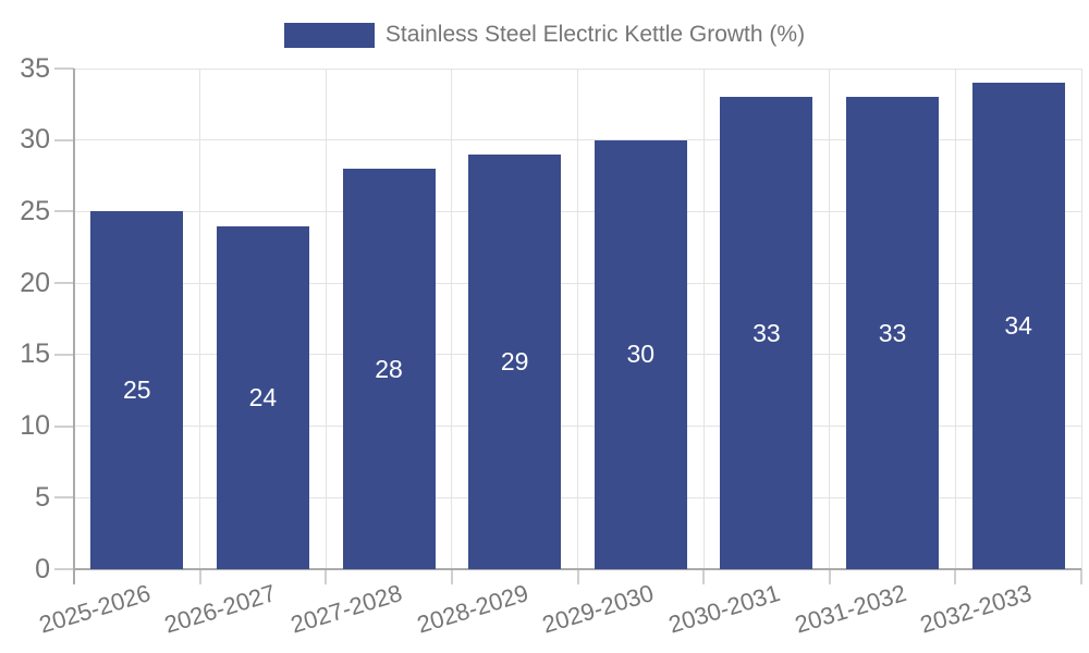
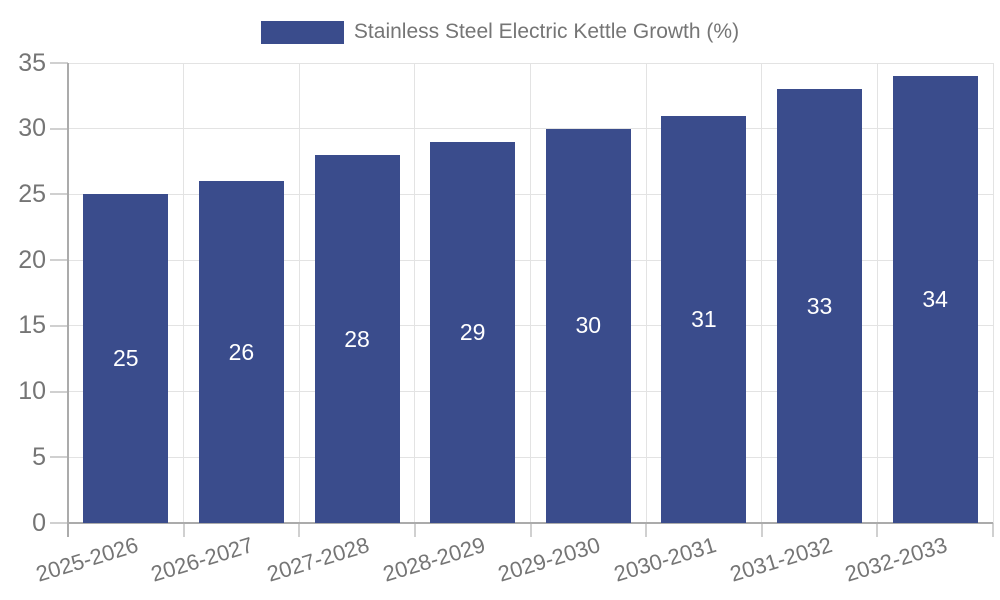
2026-2027: 24 -> 26
2030-2031: 33 -> 31
